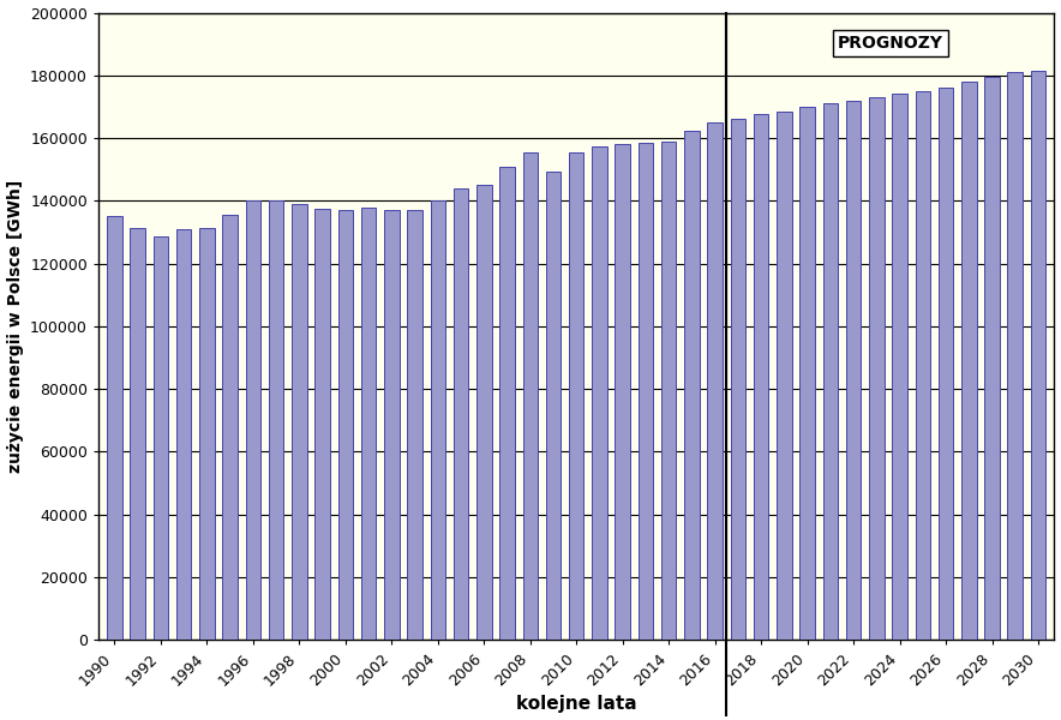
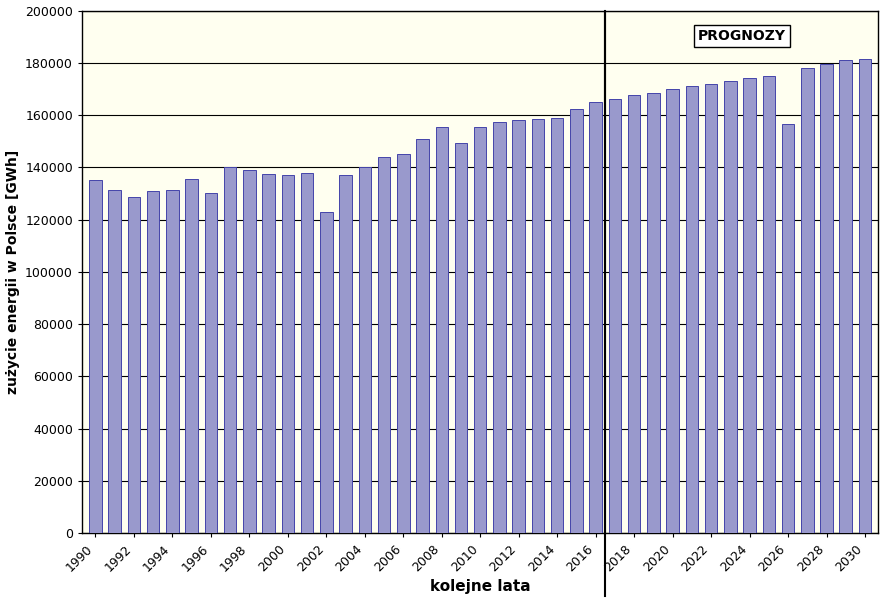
1996: 140000 -> 130000
2002: 137000 -> 123000
2026: 176000 -> 156500
